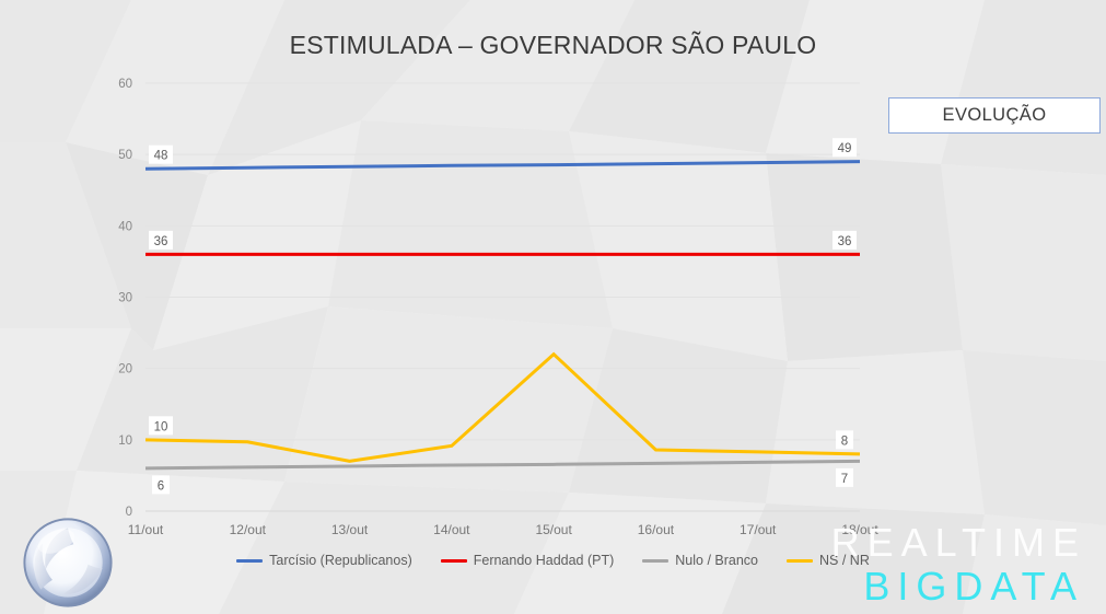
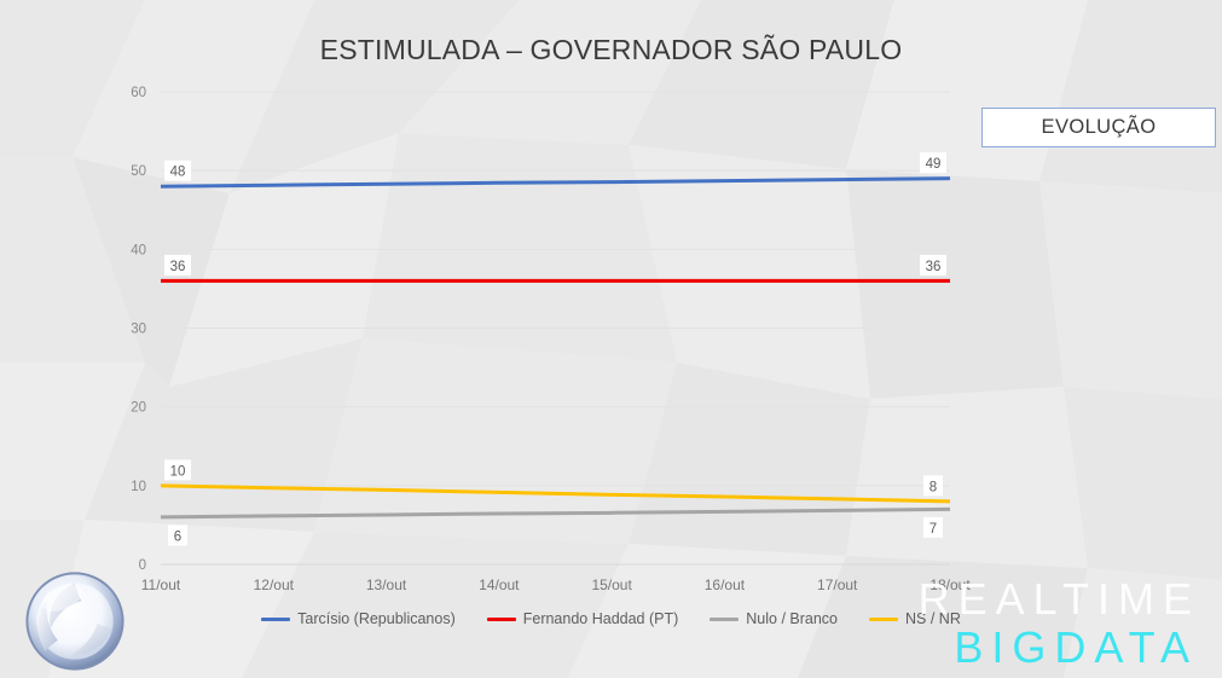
NS / NR/13/out: 7 -> 9
NS / NR/15/out: 22 -> 9
